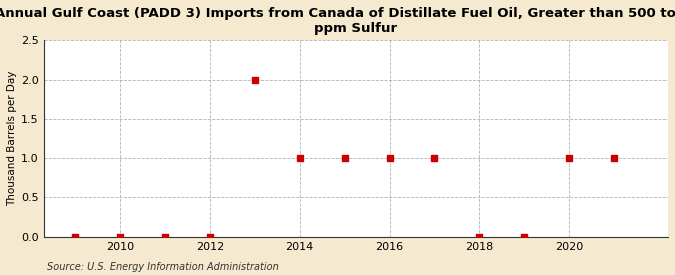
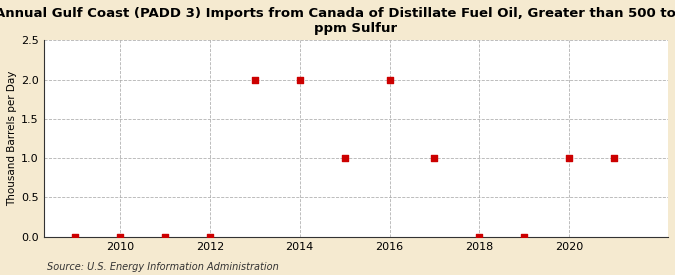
2014: 1 -> 2
2016: 1 -> 2
